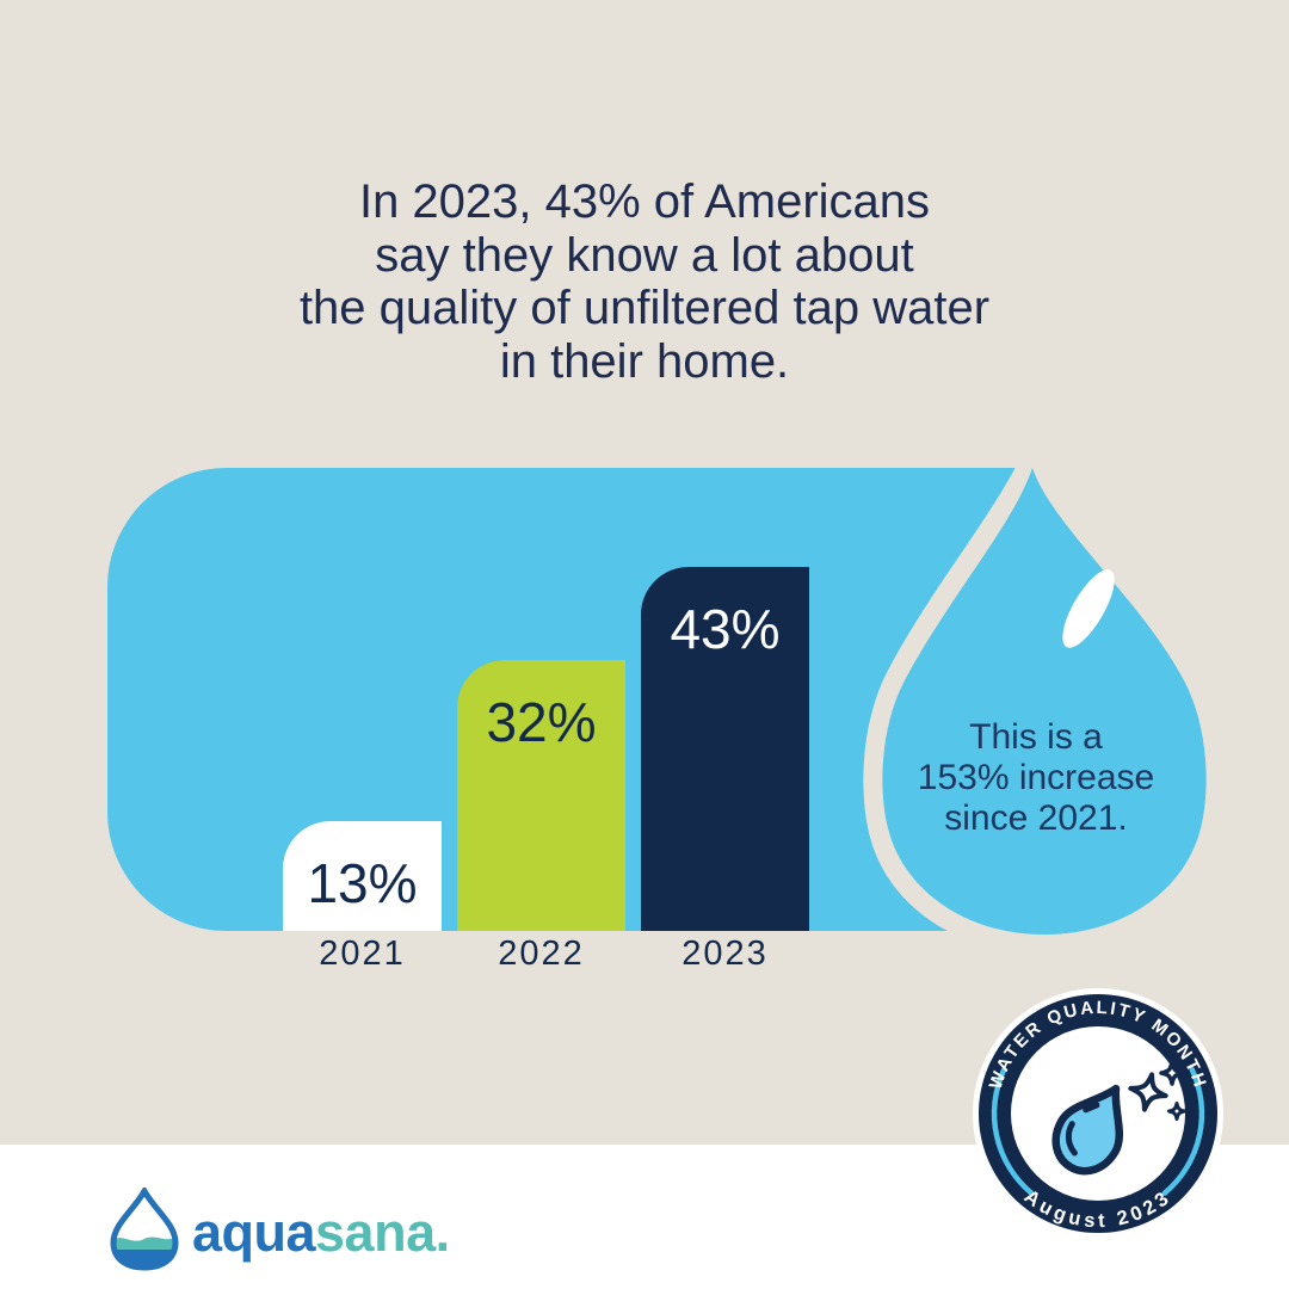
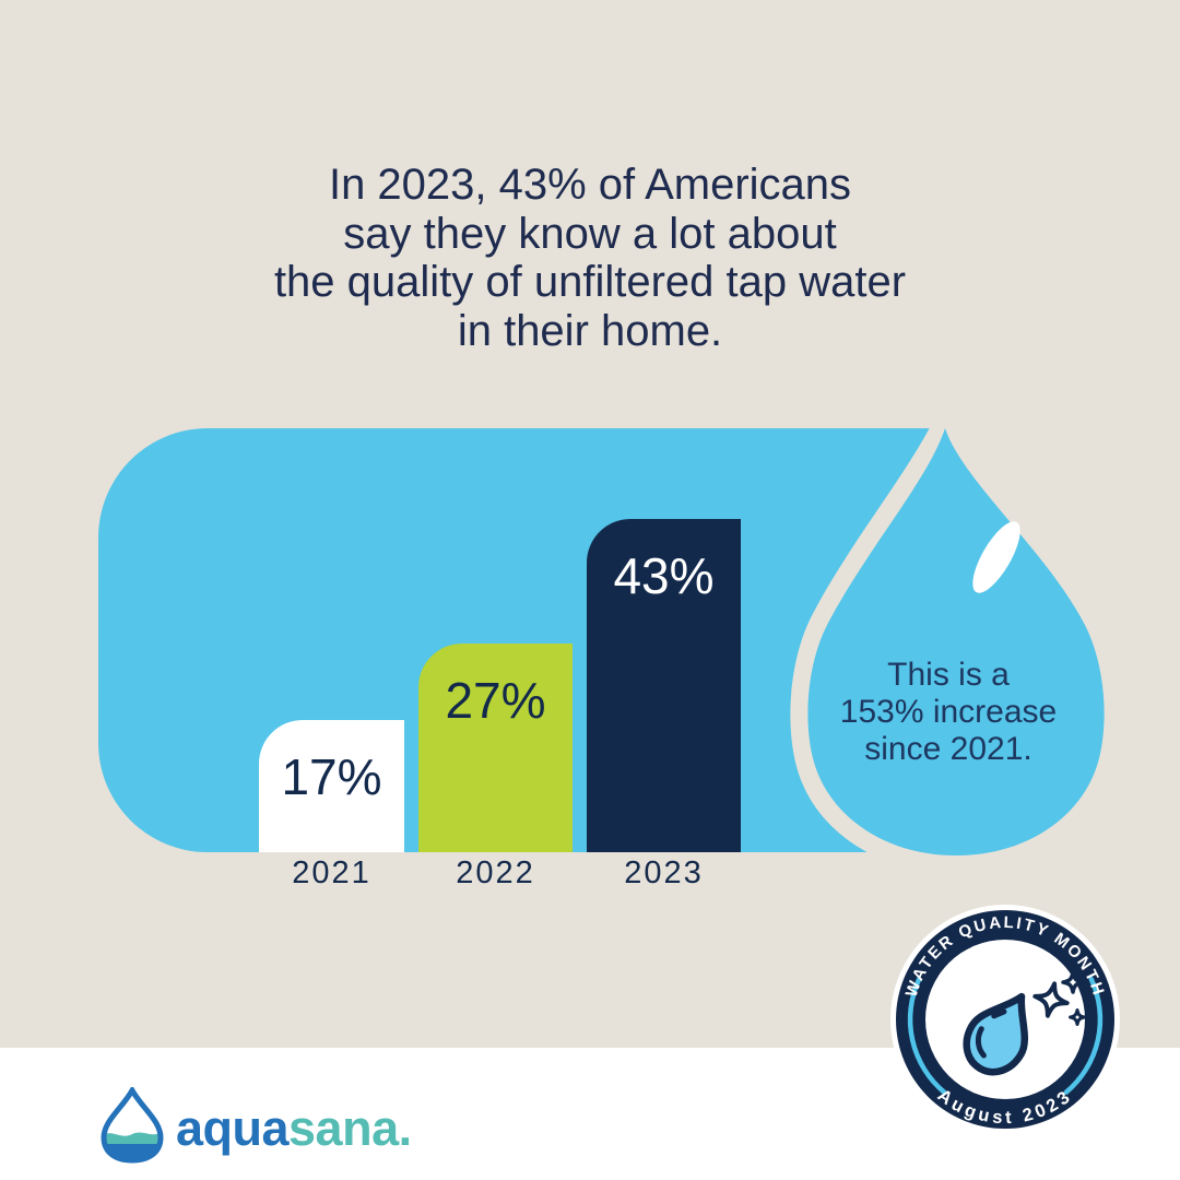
2021: 13% -> 17%
2022: 32% -> 27%
